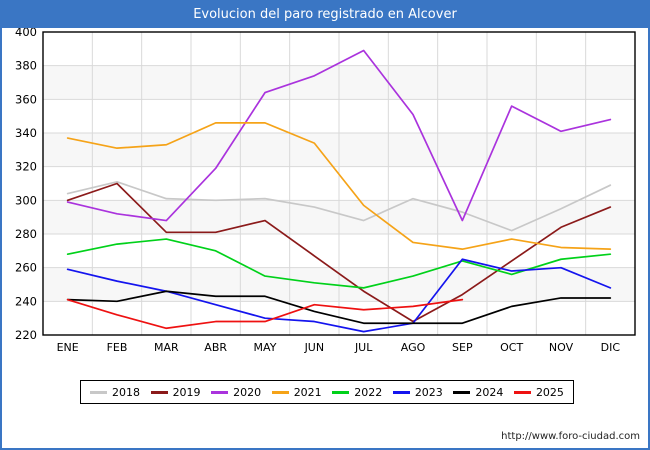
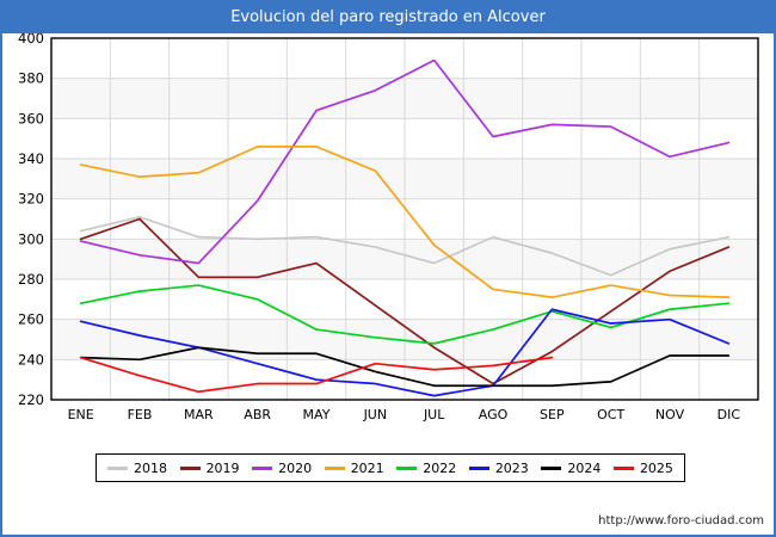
2020/SEP: 288 -> 357
2024/OCT: 237 -> 229
2018/DIC: 309 -> 301
